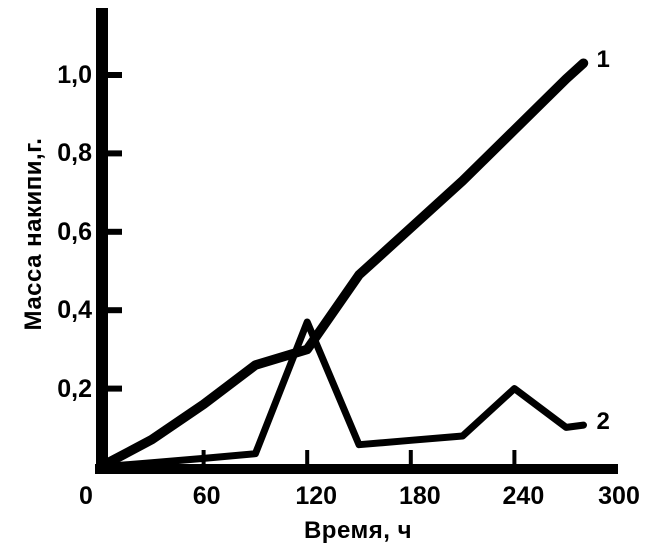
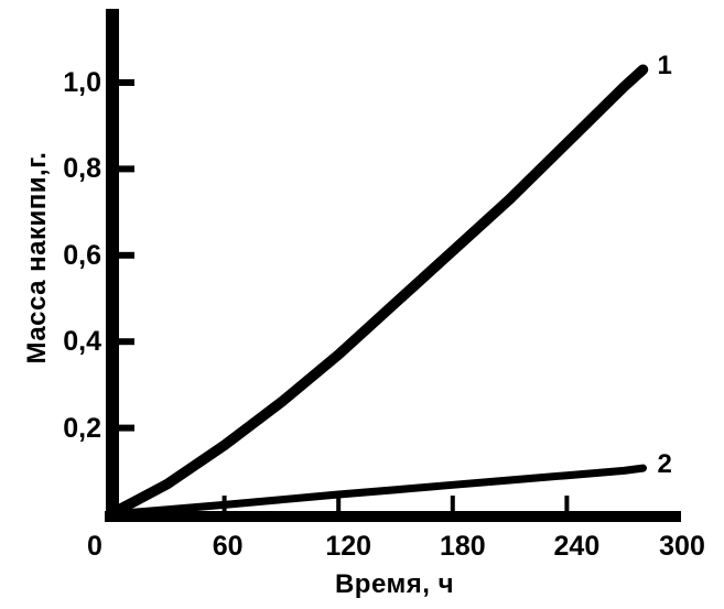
1/120: 0,30 -> 0,37
2/120: 0,37 -> 0,05
2/240: 0,20 -> 0,09
